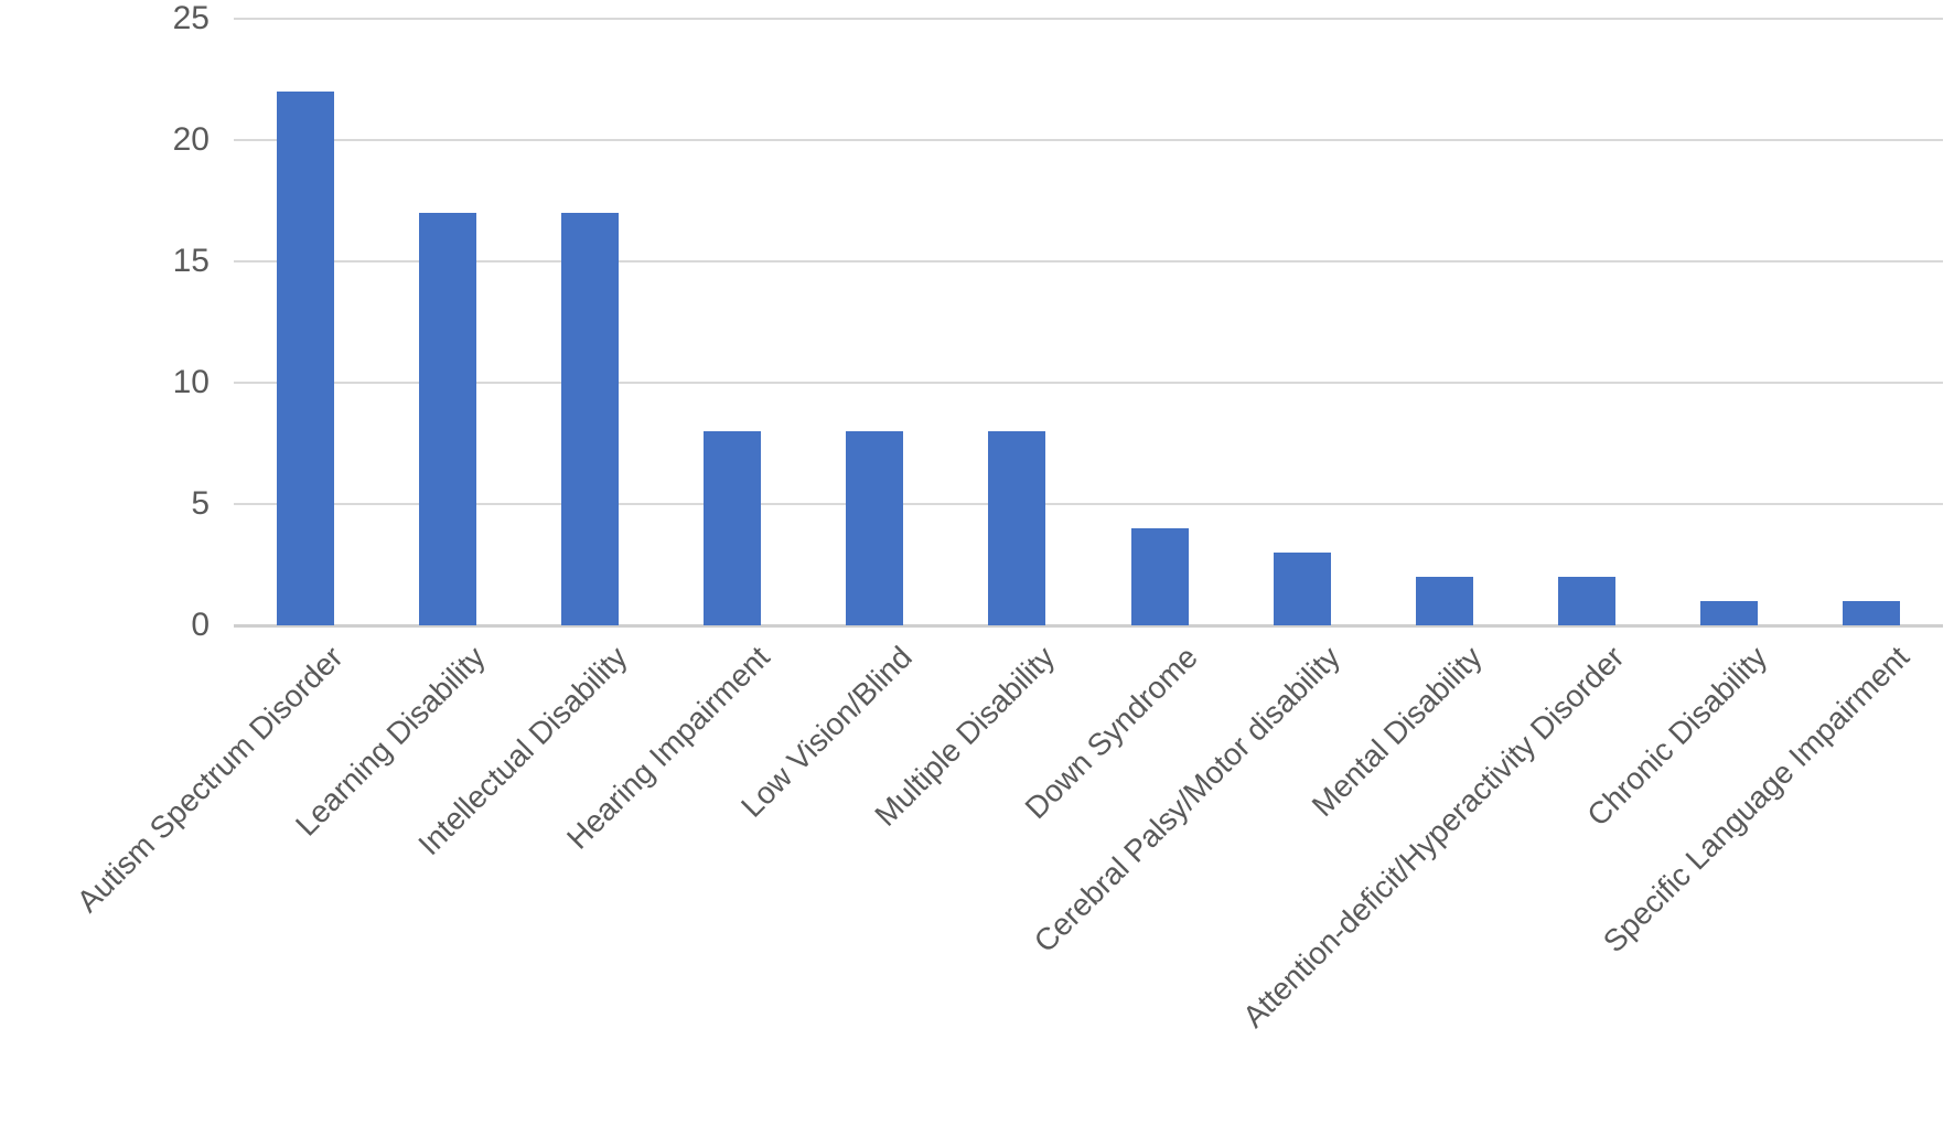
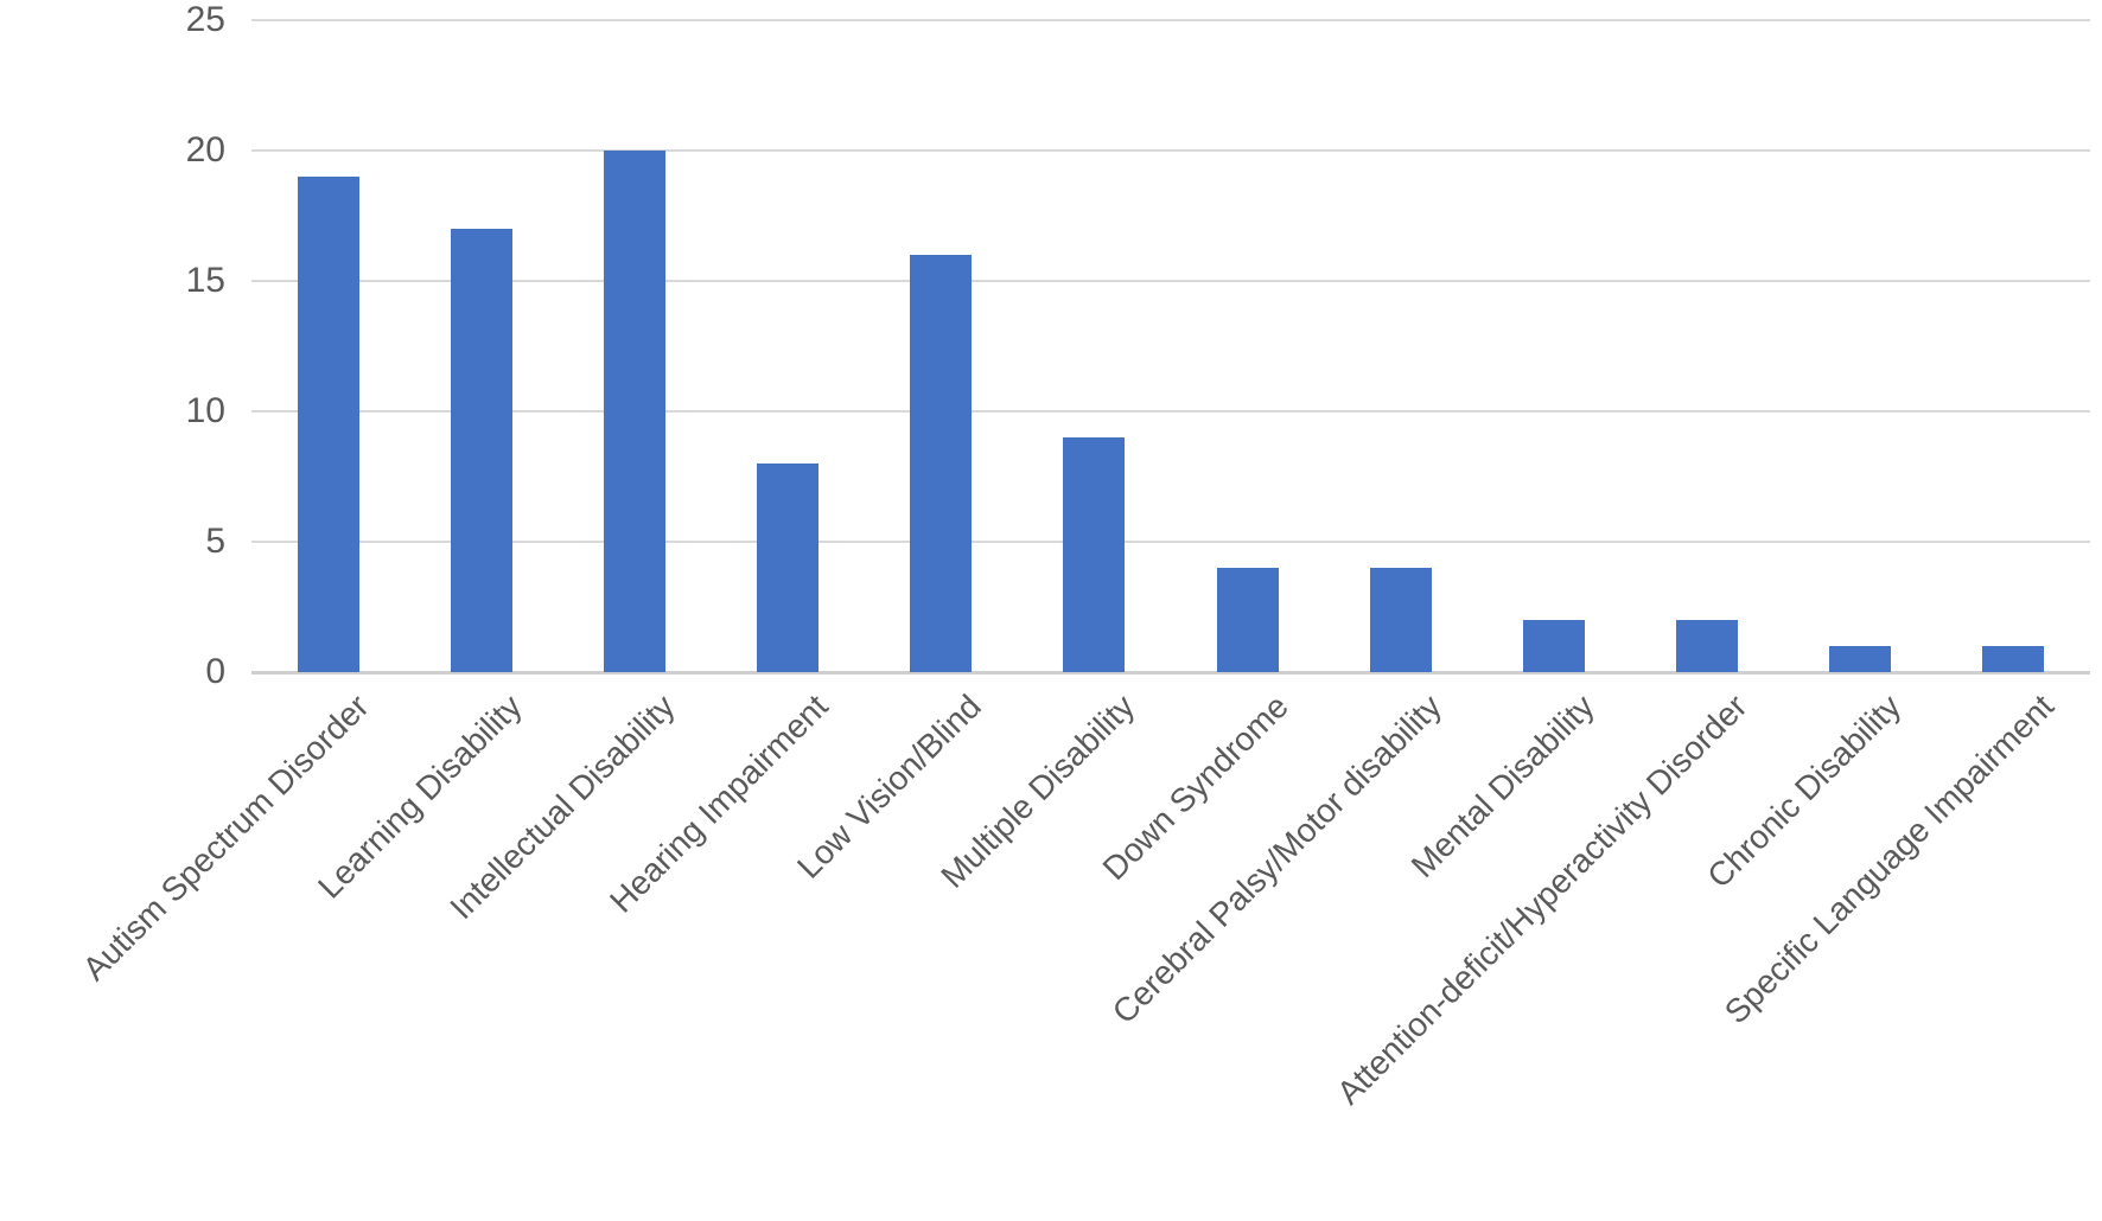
Autism Spectrum Disorder: 22 -> 19
Intellectual Disability: 17 -> 20
Low Vision/Blind: 8 -> 16
Multiple Disability: 8 -> 9
Cerebral Palsy/Motor disability: 3 -> 4
